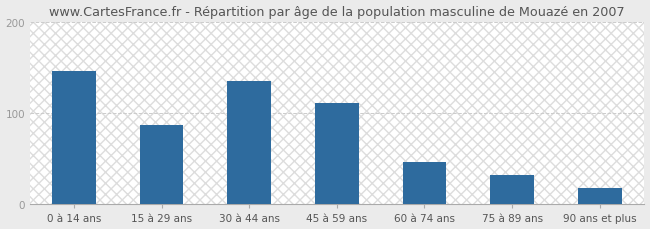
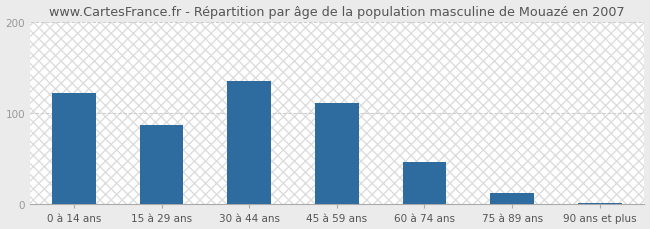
0 à 14 ans: 146 -> 122
75 à 89 ans: 32 -> 13
90 ans et plus: 18 -> 2
